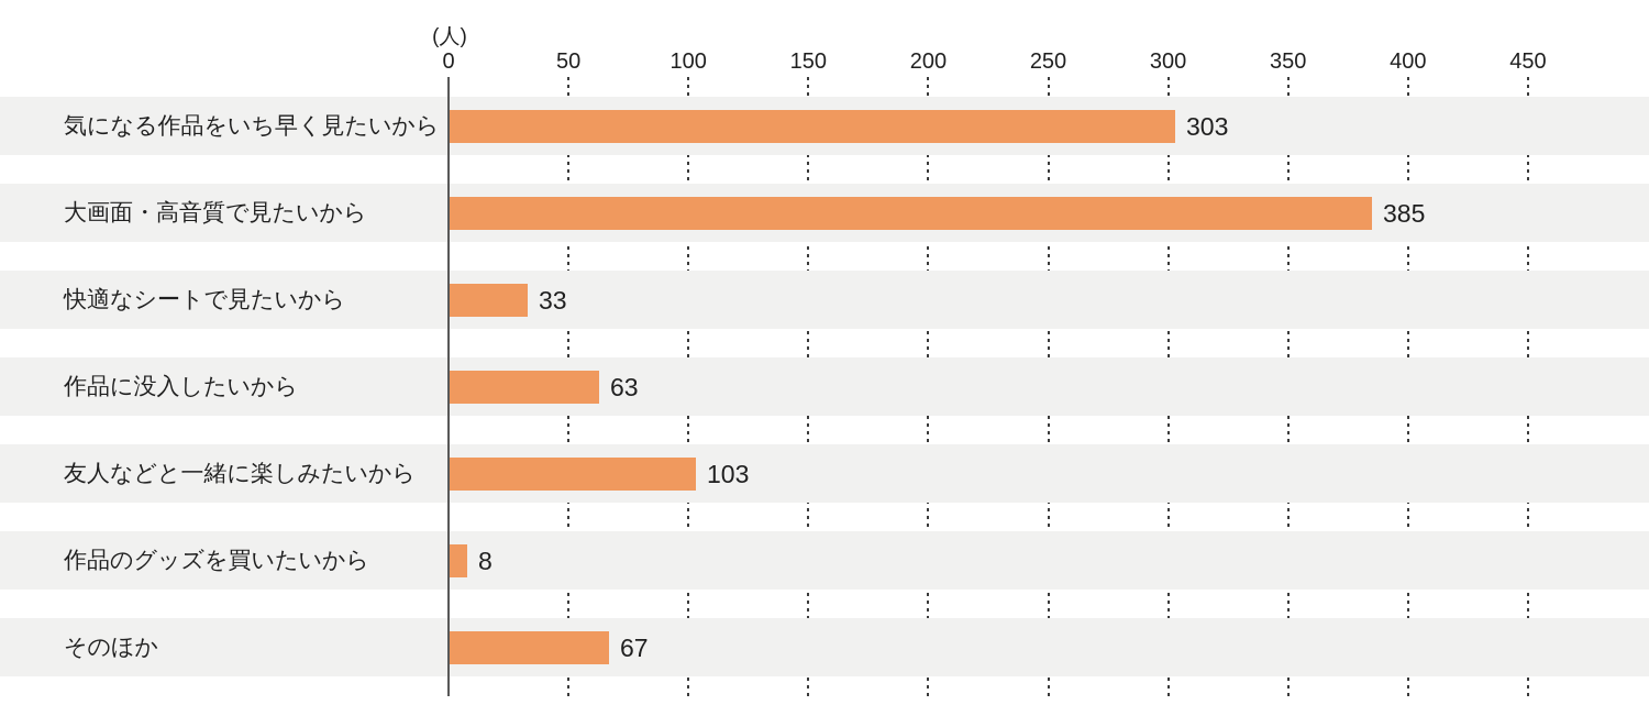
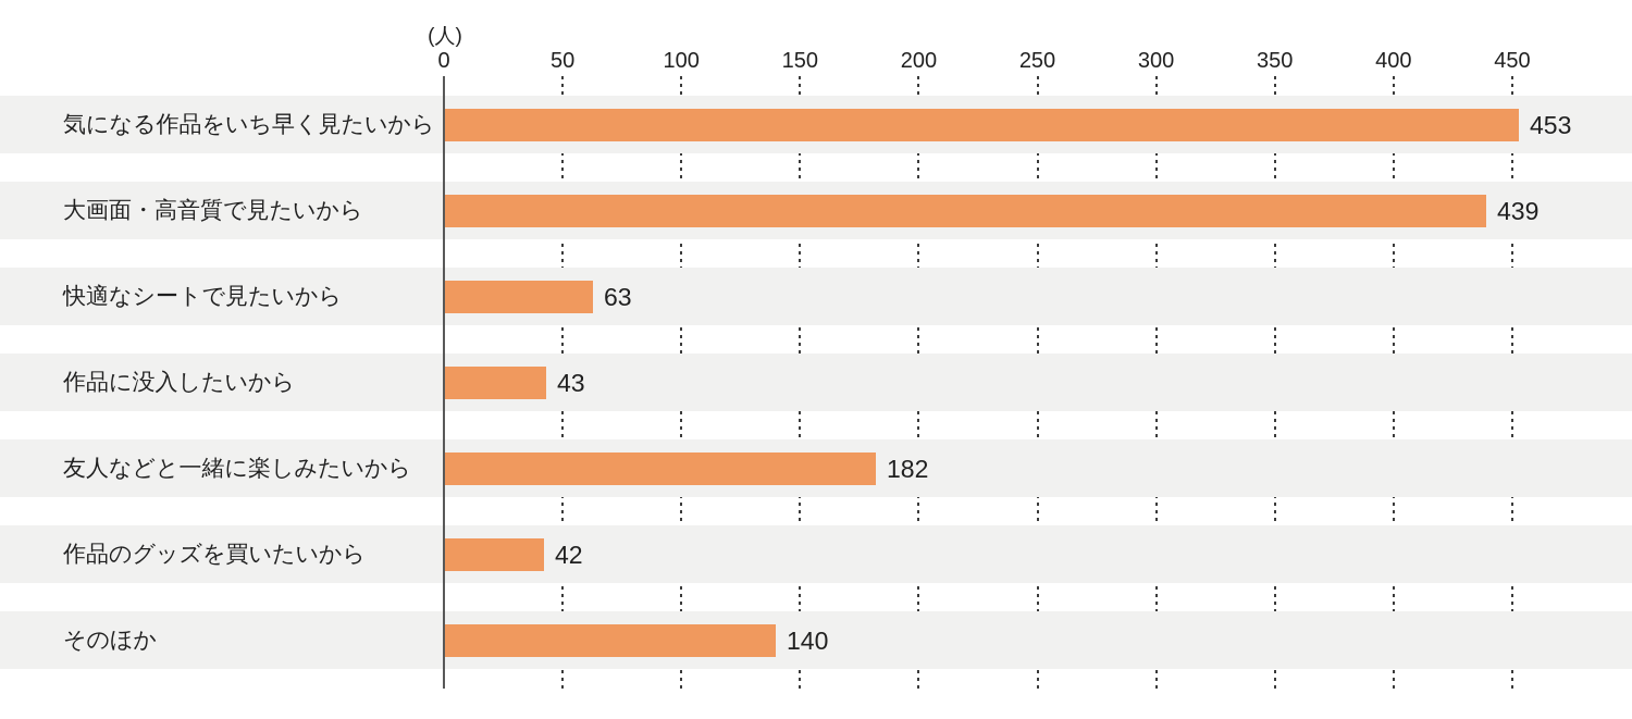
気になる作品をいち早く見たいから: 303 -> 453
大画面・高音質で見たいから: 385 -> 439
快適なシートで見たいから: 33 -> 63
作品に没入したいから: 63 -> 43
友人などと一緒に楽しみたいから: 103 -> 182
作品のグッズを買いたいから: 8 -> 42
そのほか: 67 -> 140
